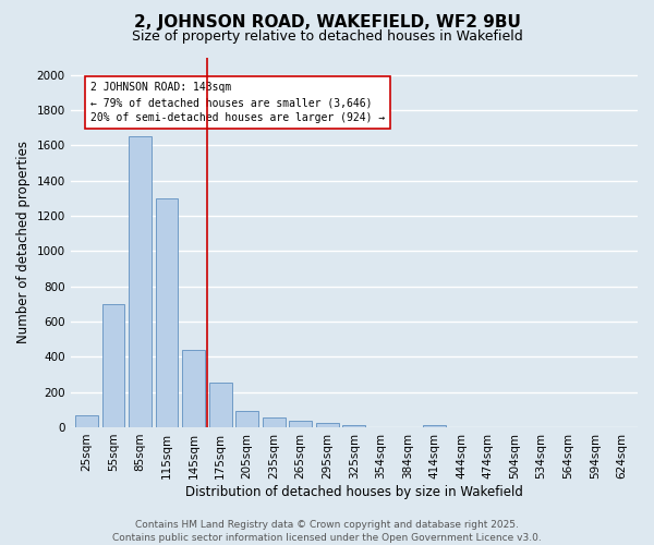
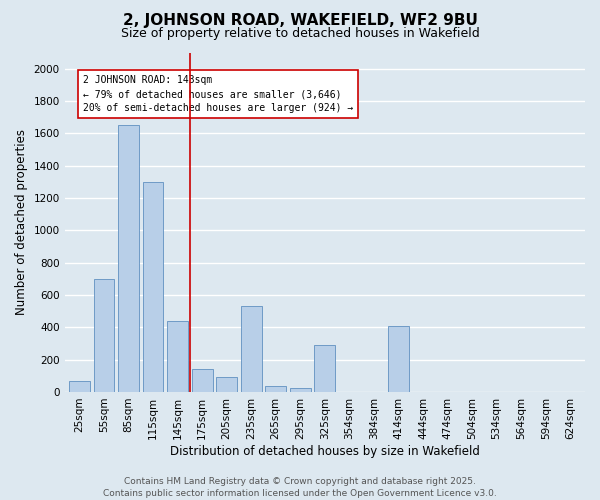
175sqm: 260 -> 140
235sqm: 60 -> 530
325sqm: 10 -> 290
414sqm: 10 -> 410
